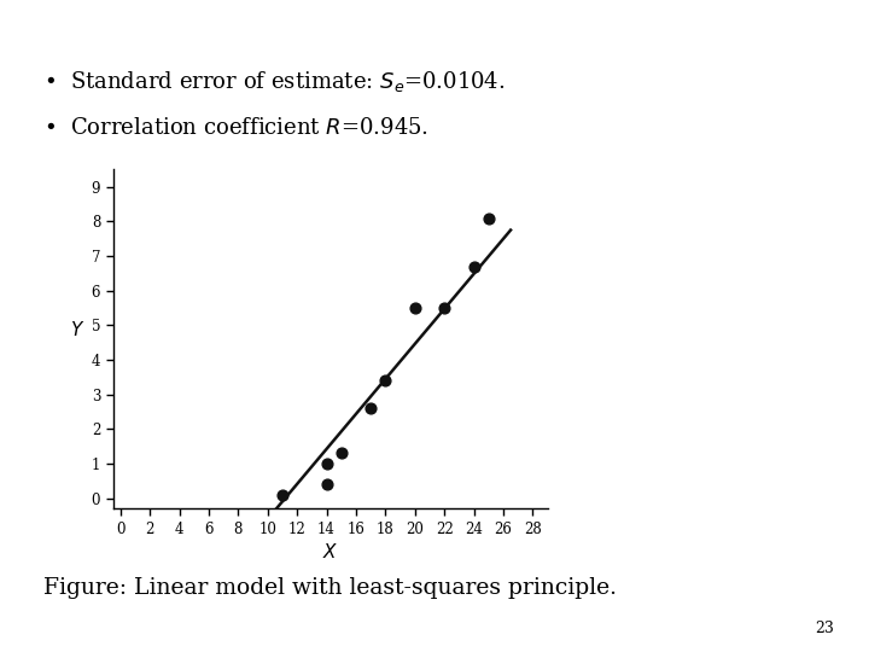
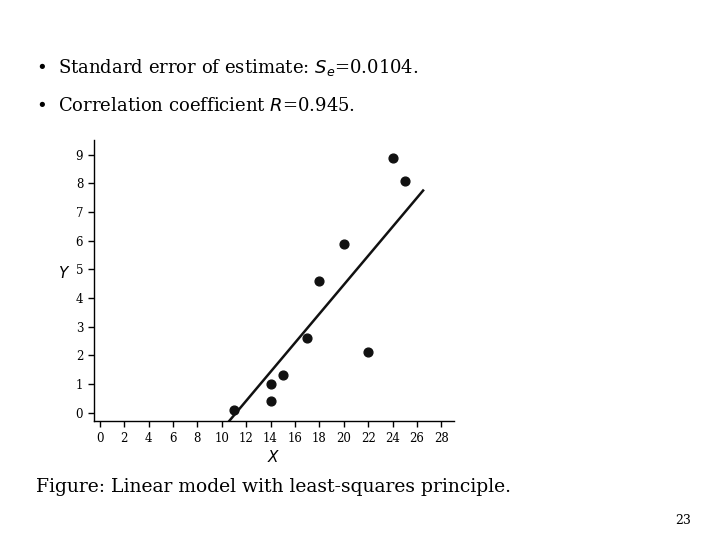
18: 3.4 -> 4.6
20: 5.5 -> 5.9
22: 5.5 -> 2.1
24: 6.7 -> 8.9
